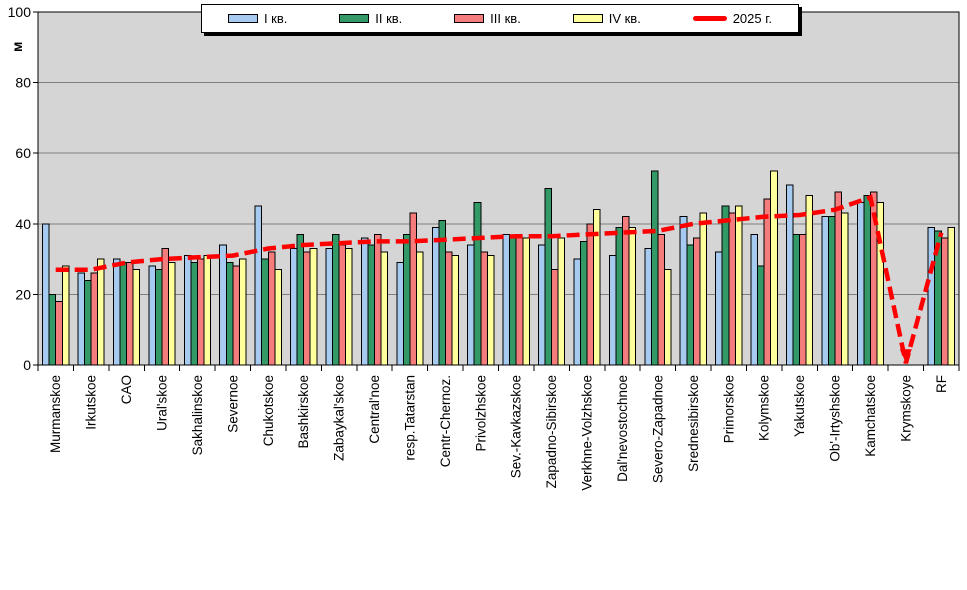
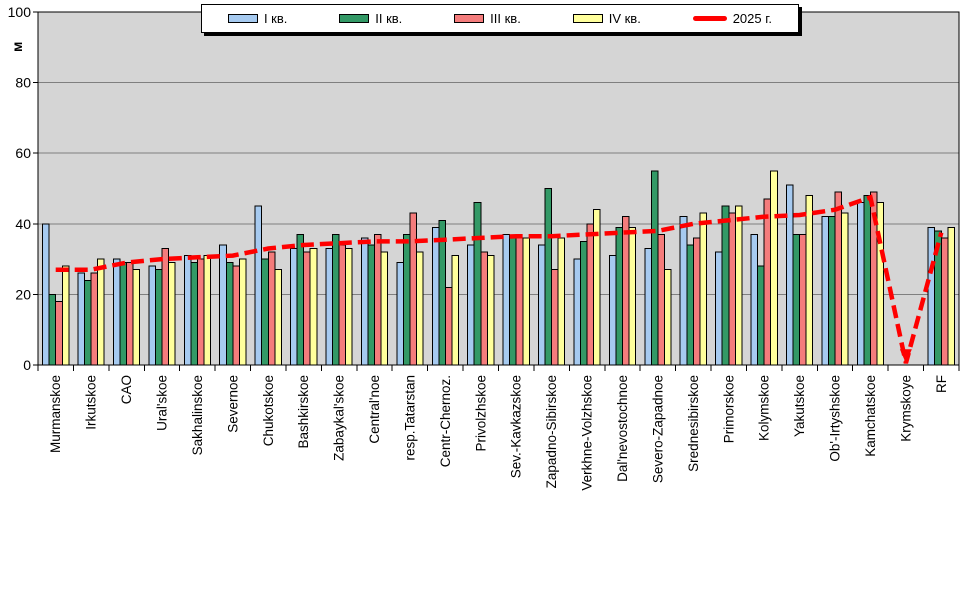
III кв./Centr-Chernoz.: 32 -> 22
